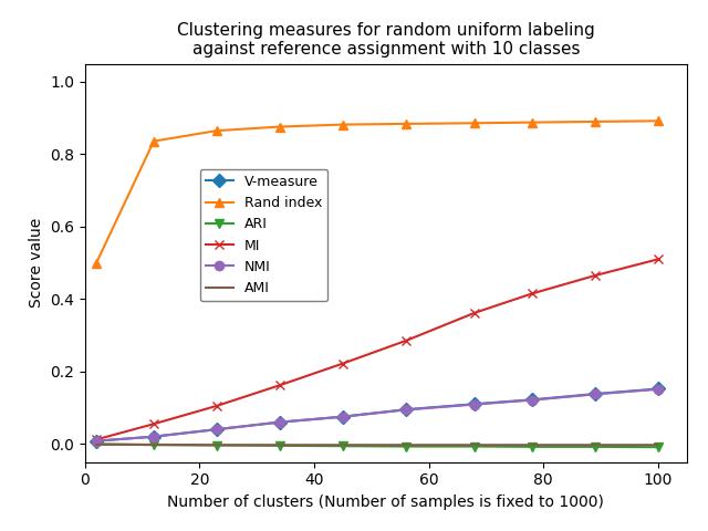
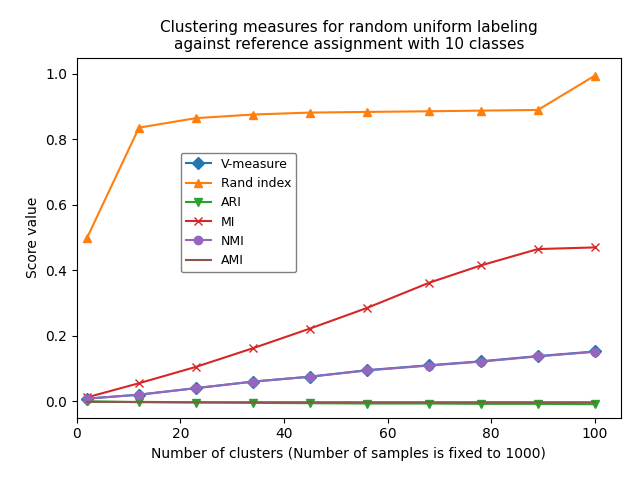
Rand index/100: 0.892 -> 0.995
MI/100: 0.510 -> 0.470
